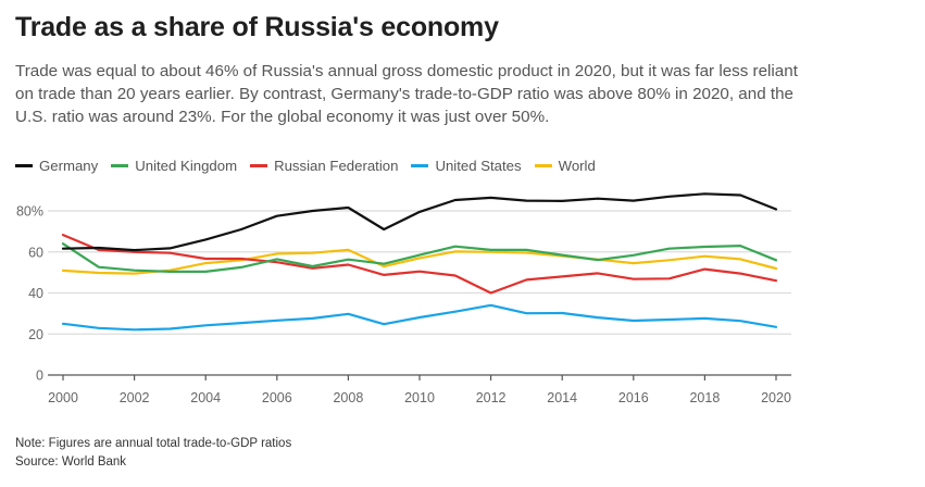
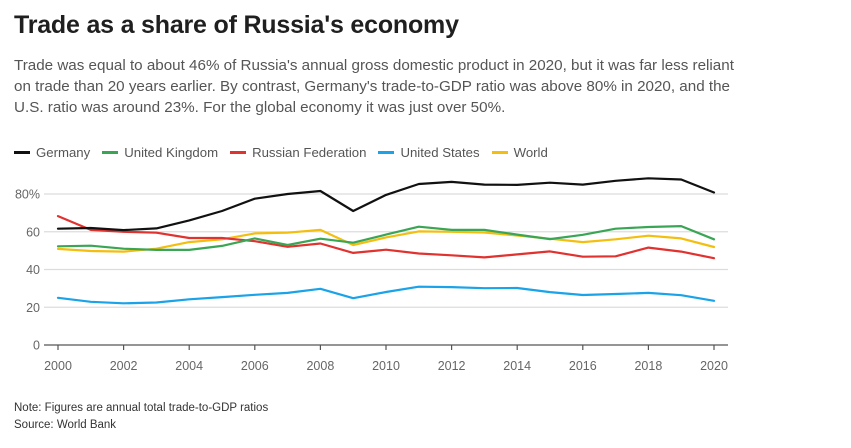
United Kingdom/2000: 64% -> 52%
Russian Federation/2012: 40% -> 48%
United States/2012: 34% -> 31%
